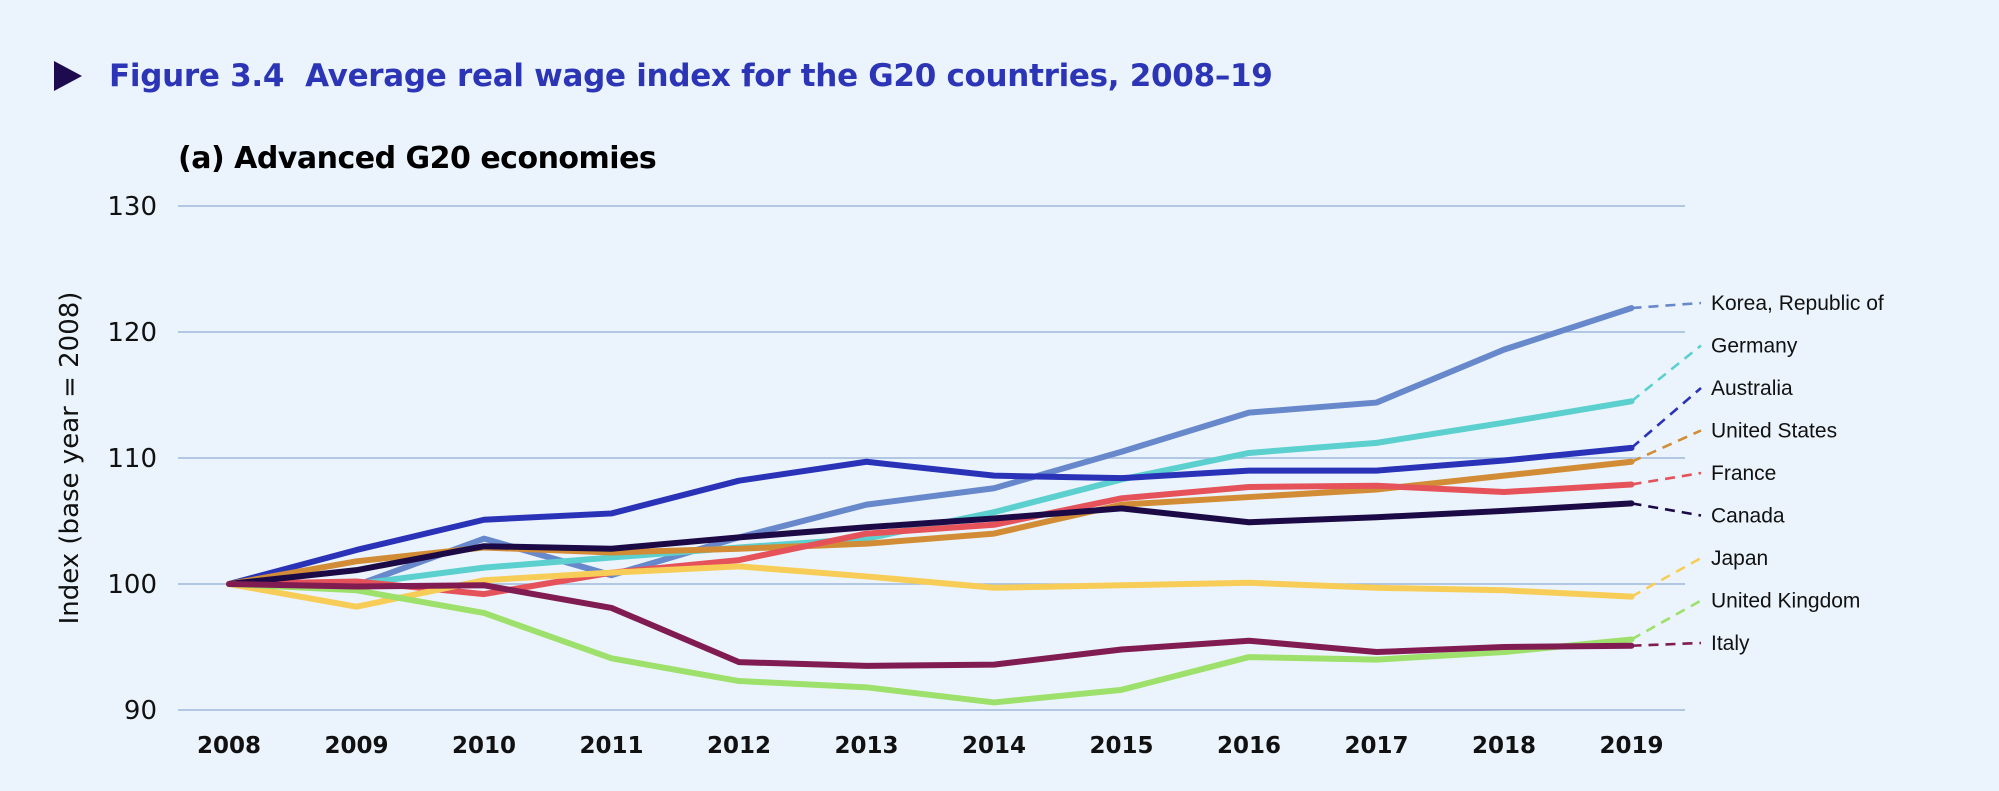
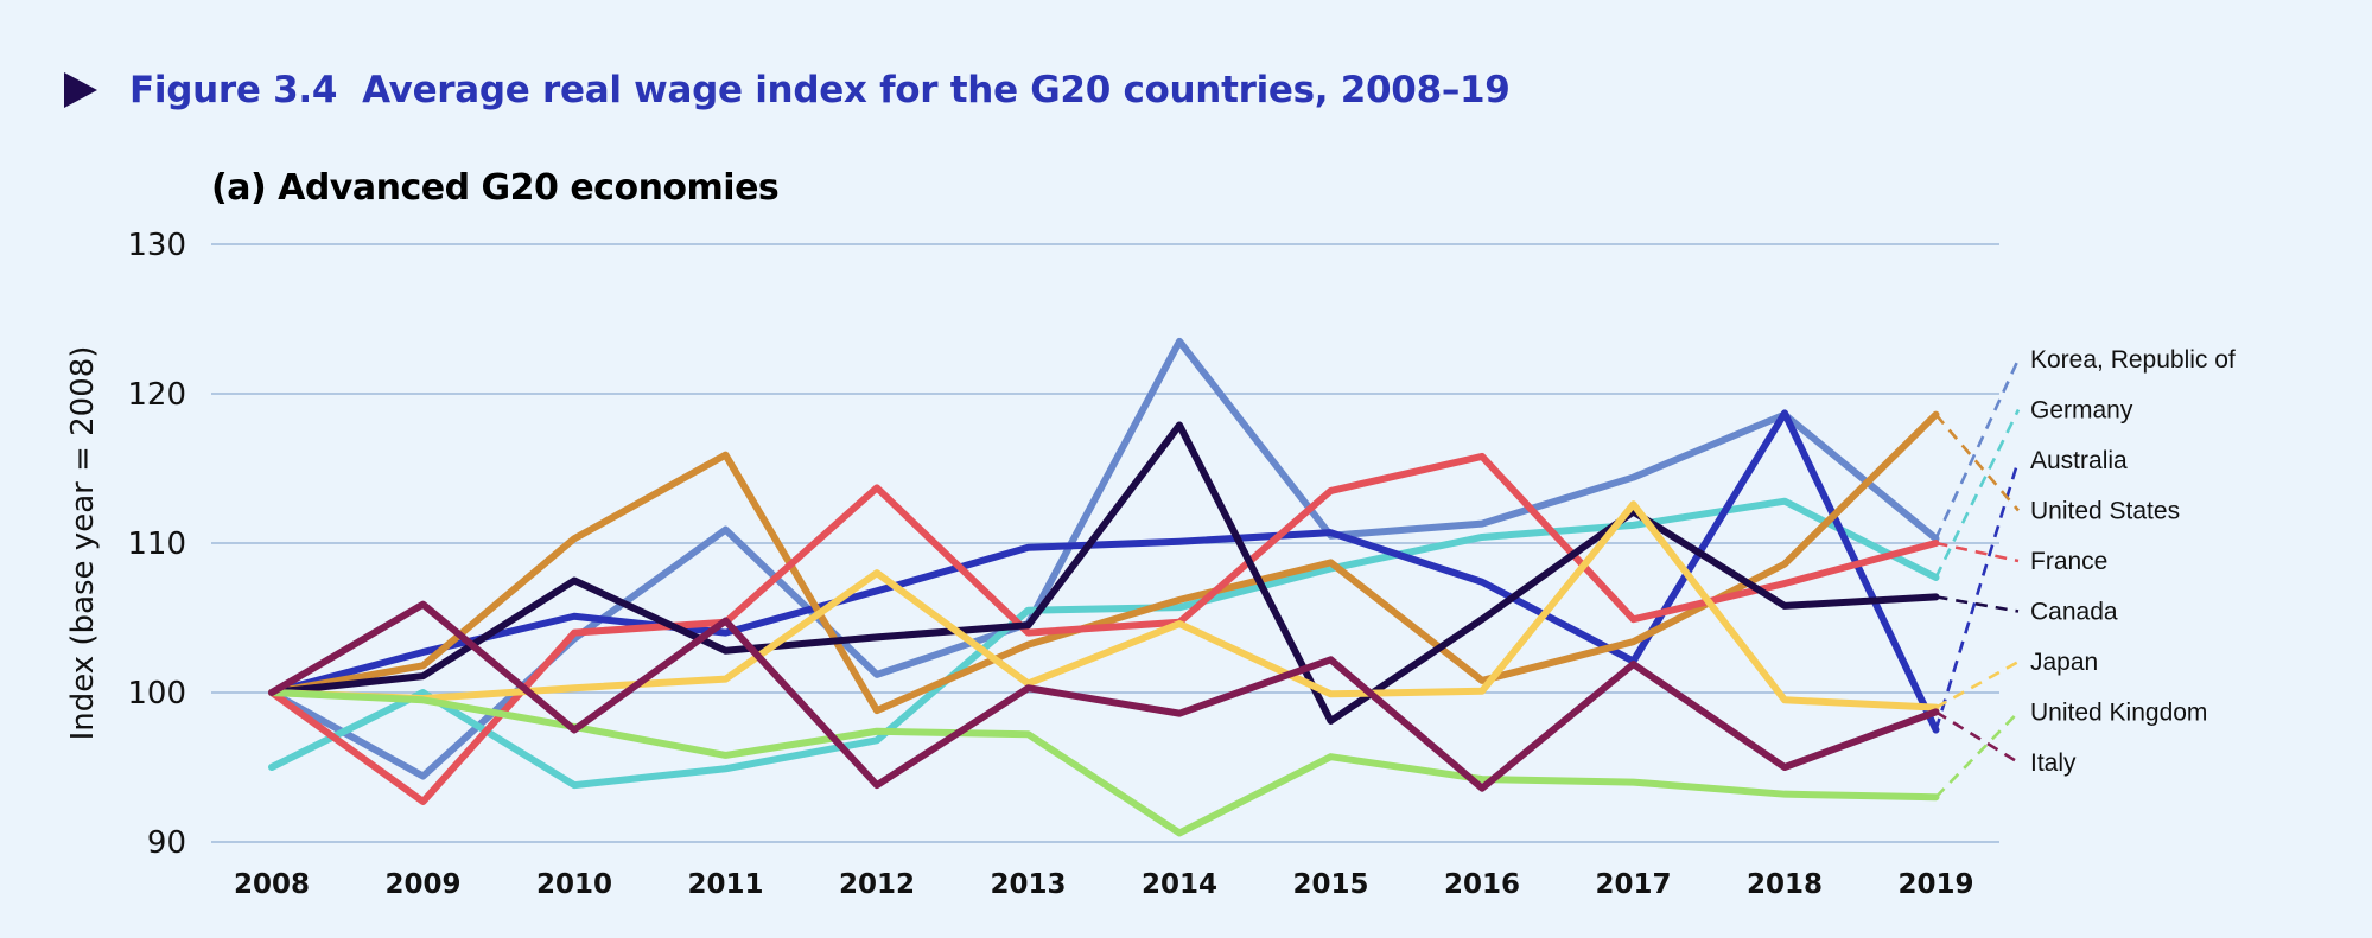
Germany/2008: 100.0 -> 95.0
Korea, Republic of/2009: 99.9 -> 94.4
France/2009: 100.2 -> 92.7
Japan/2009: 98.2 -> 99.6
Italy/2009: 99.8 -> 105.9
Germany/2010: 101.3 -> 93.8
United States/2010: 102.9 -> 110.3
France/2010: 99.2 -> 104.0
Canada/2010: 103.0 -> 107.5
Italy/2010: 99.9 -> 97.5
Korea, Republic of/2011: 100.7 -> 110.9
Germany/2011: 102.1 -> 94.9
Australia/2011: 105.6 -> 104.0
United States/2011: 102.5 -> 115.9
France/2011: 100.9 -> 104.7
United Kingdom/2011: 94.1 -> 95.8
Italy/2011: 98.1 -> 104.8
Korea, Republic of/2012: 103.7 -> 101.2
Germany/2012: 102.9 -> 96.8
Australia/2012: 108.2 -> 106.8
United States/2012: 102.8 -> 98.8
France/2012: 101.9 -> 113.7
Japan/2012: 101.4 -> 108.0
United Kingdom/2012: 92.3 -> 97.4
Korea, Republic of/2013: 106.3 -> 104.6
Germany/2013: 103.6 -> 105.5
United Kingdom/2013: 91.8 -> 97.2
Italy/2013: 93.5 -> 100.3
Korea, Republic of/2014: 107.6 -> 123.5
Australia/2014: 108.6 -> 110.1
United States/2014: 104.0 -> 106.2
Canada/2014: 105.2 -> 117.9
Japan/2014: 99.7 -> 104.6
Italy/2014: 93.6 -> 98.6
Australia/2015: 108.4 -> 110.7
United States/2015: 106.3 -> 108.7
France/2015: 106.8 -> 113.5
Canada/2015: 106.0 -> 98.1
United Kingdom/2015: 91.6 -> 95.7
Italy/2015: 94.8 -> 102.2
Korea, Republic of/2016: 113.6 -> 111.3
Australia/2016: 109.0 -> 107.4
United States/2016: 106.9 -> 100.8
France/2016: 107.7 -> 115.8
Italy/2016: 95.5 -> 93.6
Australia/2017: 109.0 -> 102.1
United States/2017: 107.5 -> 103.4
France/2017: 107.8 -> 104.9
Canada/2017: 105.3 -> 112.1
Japan/2017: 99.7 -> 112.6
Italy/2017: 94.6 -> 101.9
Australia/2018: 109.8 -> 118.7
United Kingdom/2018: 94.6 -> 93.2
Korea, Republic of/2019: 121.9 -> 110.3
Germany/2019: 114.5 -> 107.7
Australia/2019: 110.8 -> 97.5
United States/2019: 109.7 -> 118.6
France/2019: 107.9 -> 110.0
United Kingdom/2019: 95.6 -> 93.0
Italy/2019: 95.1 -> 98.7
